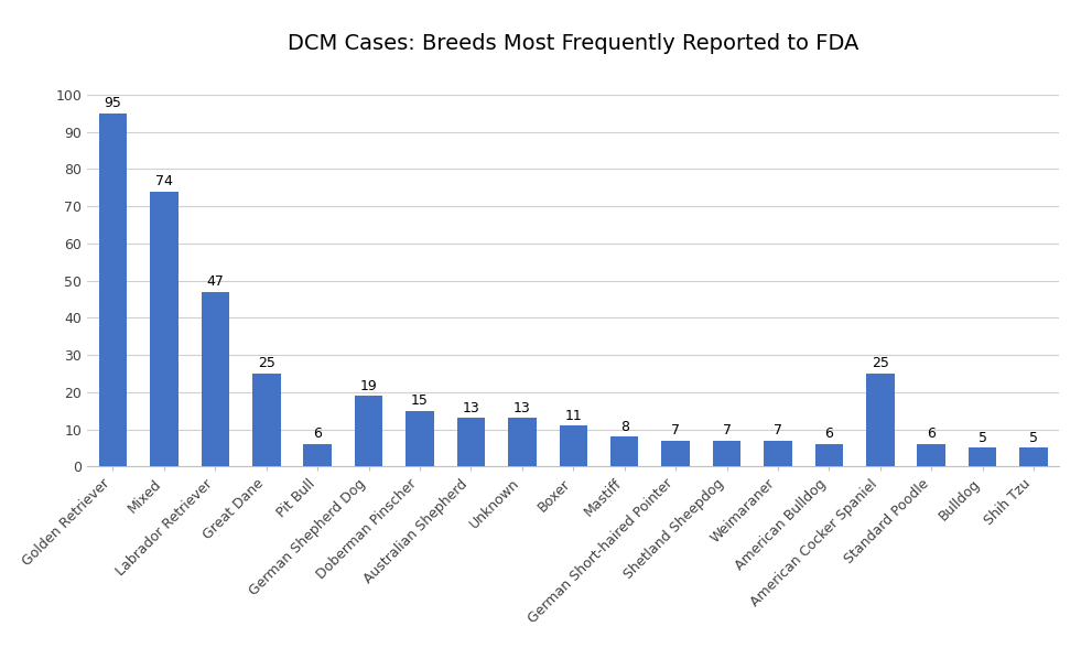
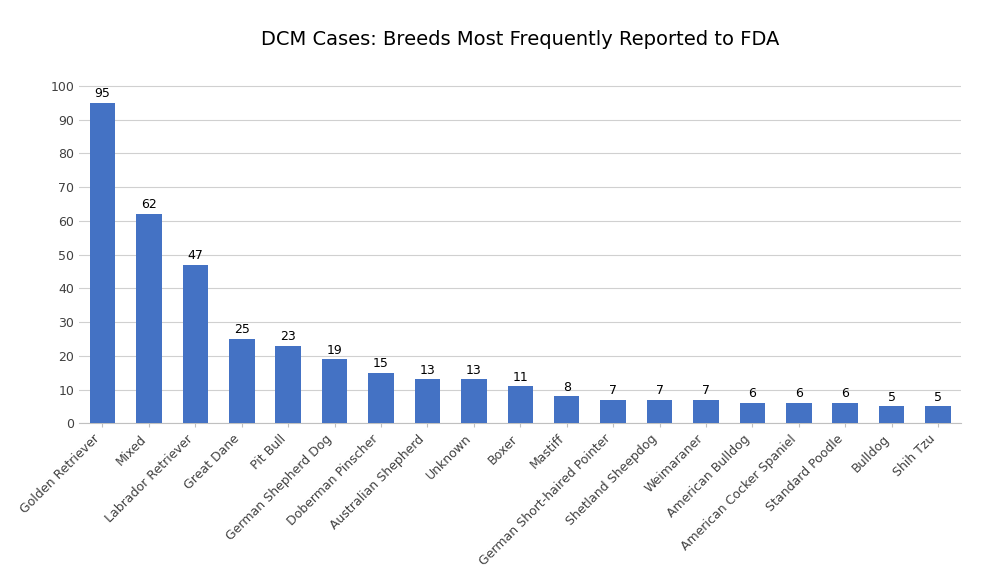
Mixed: 74 -> 62
Pit Bull: 6 -> 23
American Cocker Spaniel: 25 -> 6
